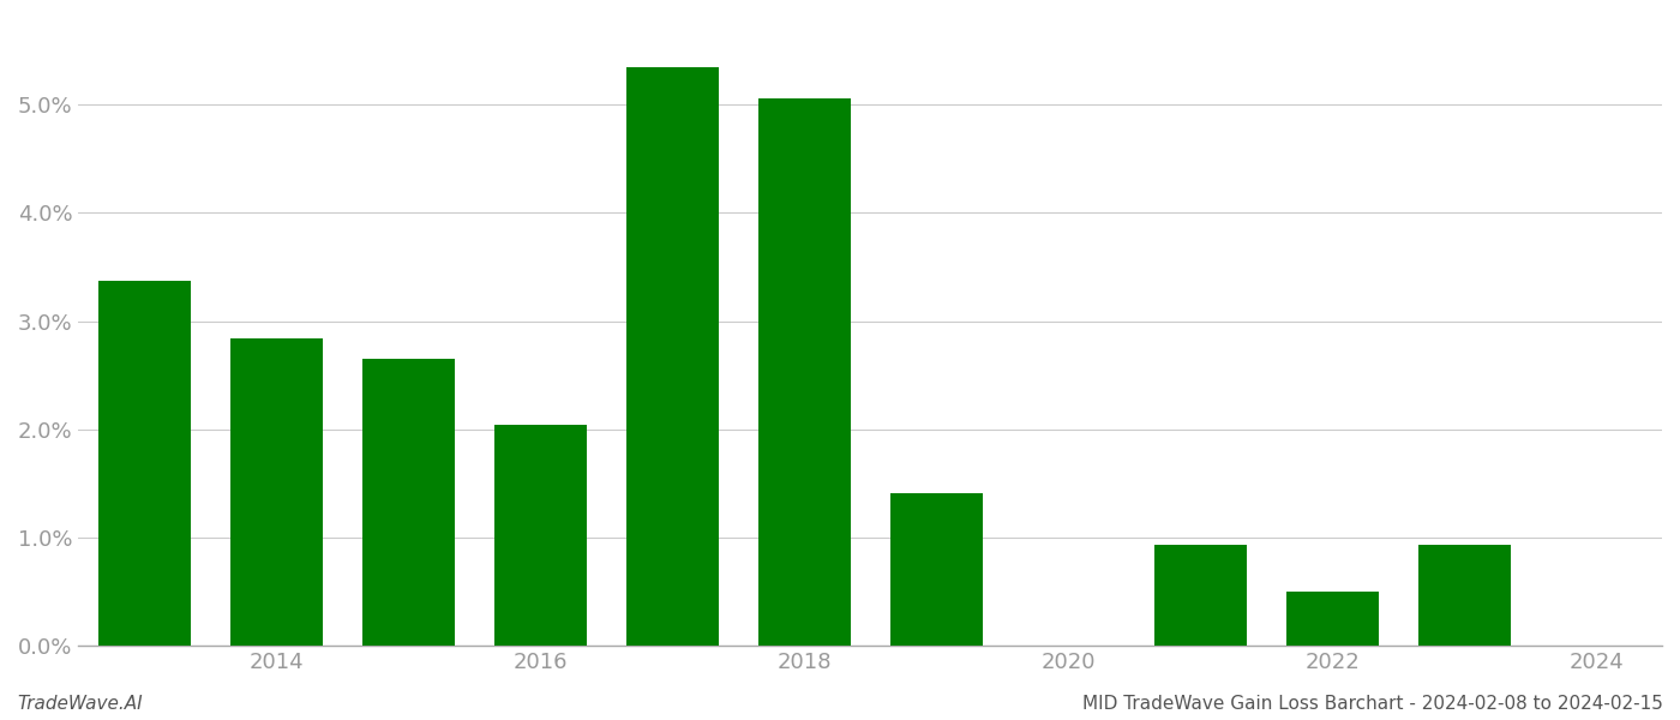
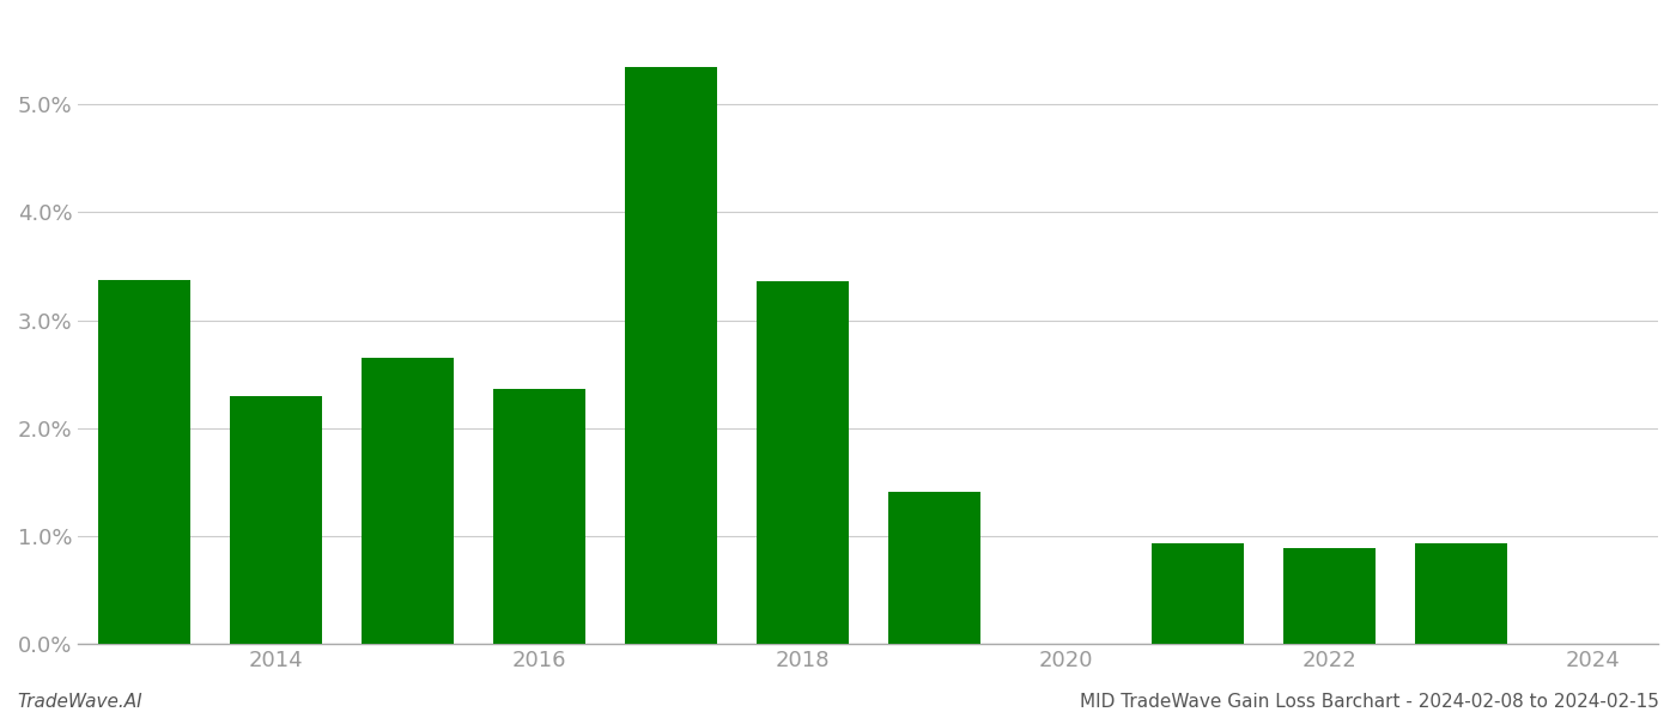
2014: 2.84% -> 2.30%
2016: 2.04% -> 2.36%
2018: 5.06% -> 3.36%
2022: 0.50% -> 0.89%
